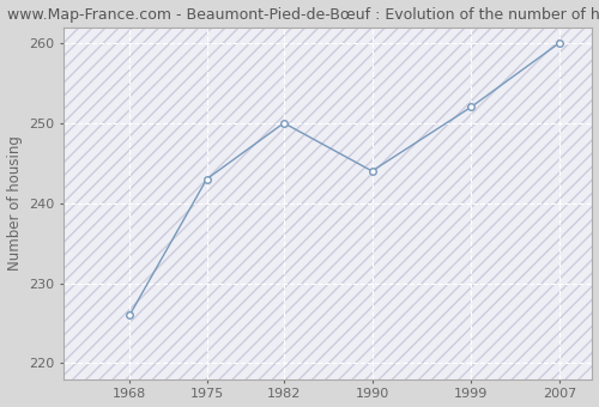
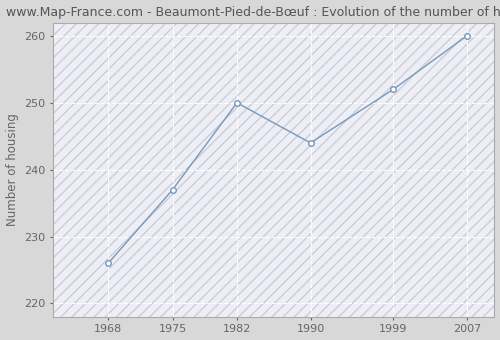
1975: 243 -> 237
